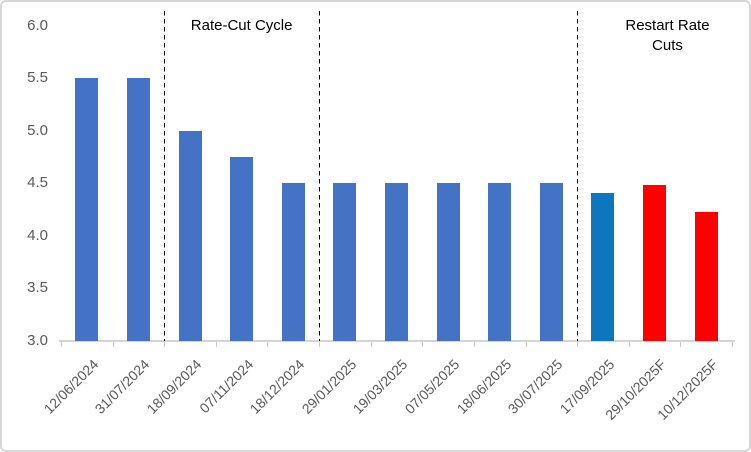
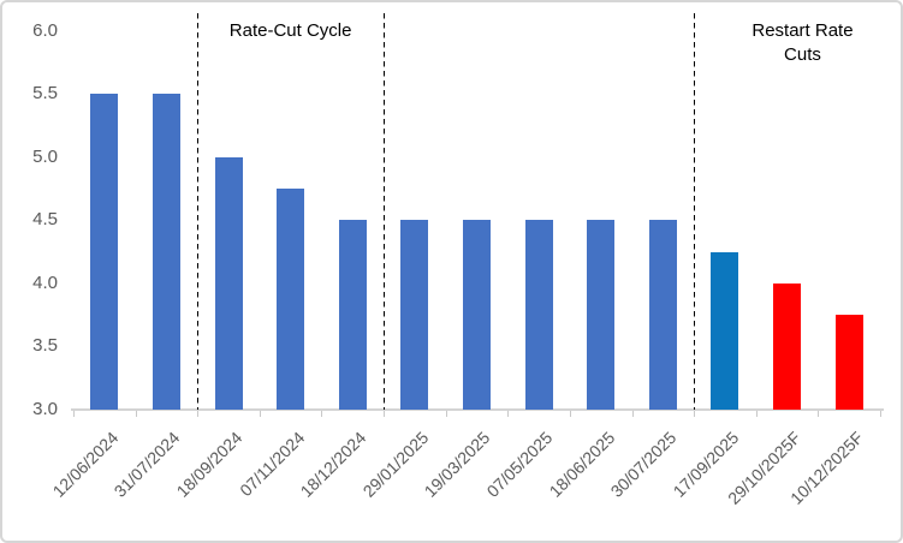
17/09/2025: 4.41 -> 4.25
29/10/2025F: 4.48 -> 4.00
10/12/2025F: 4.23 -> 3.75
